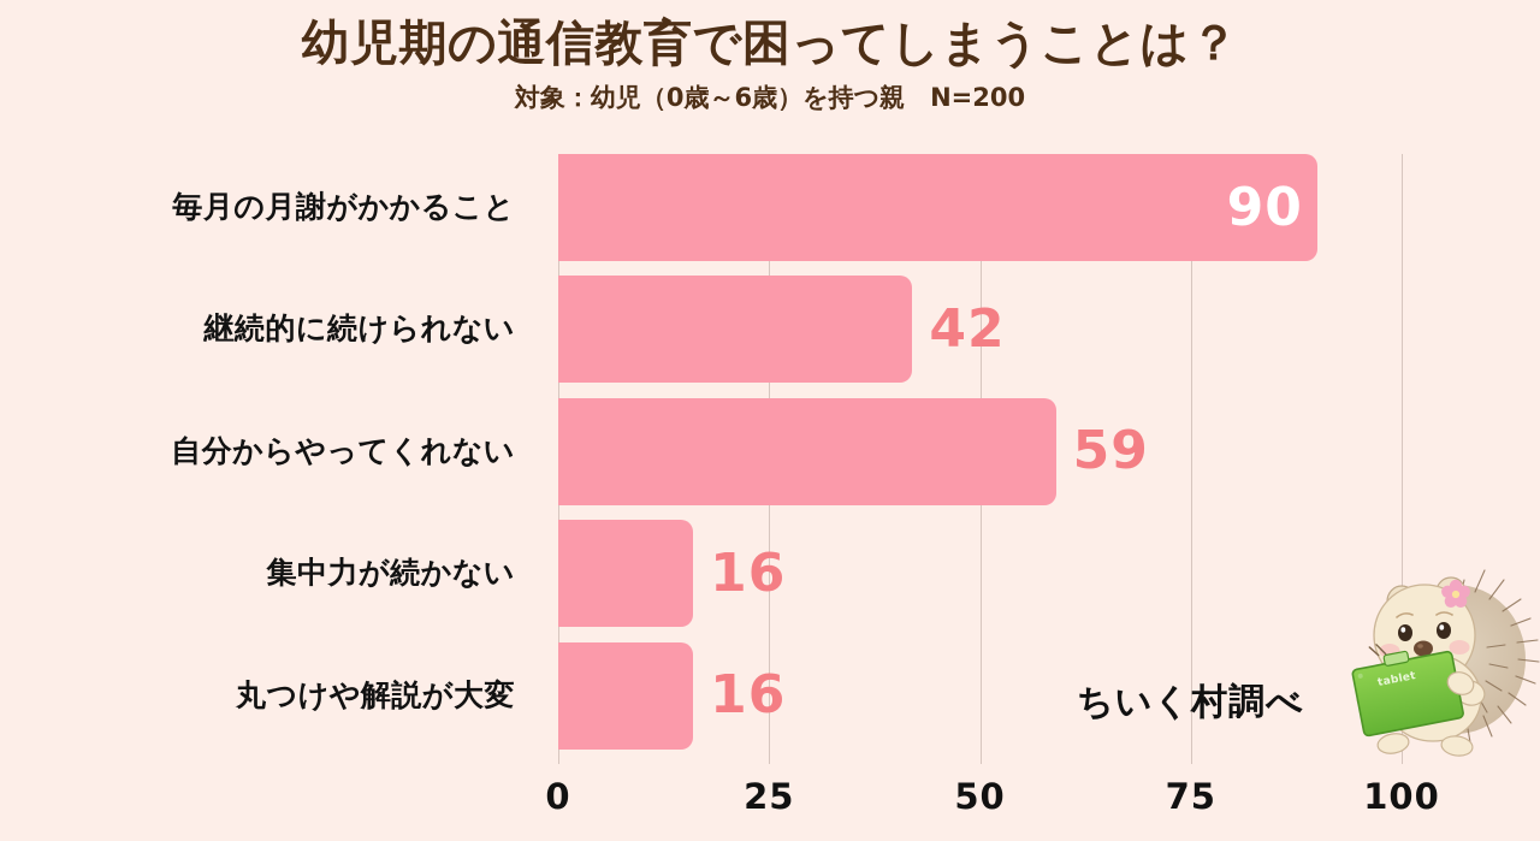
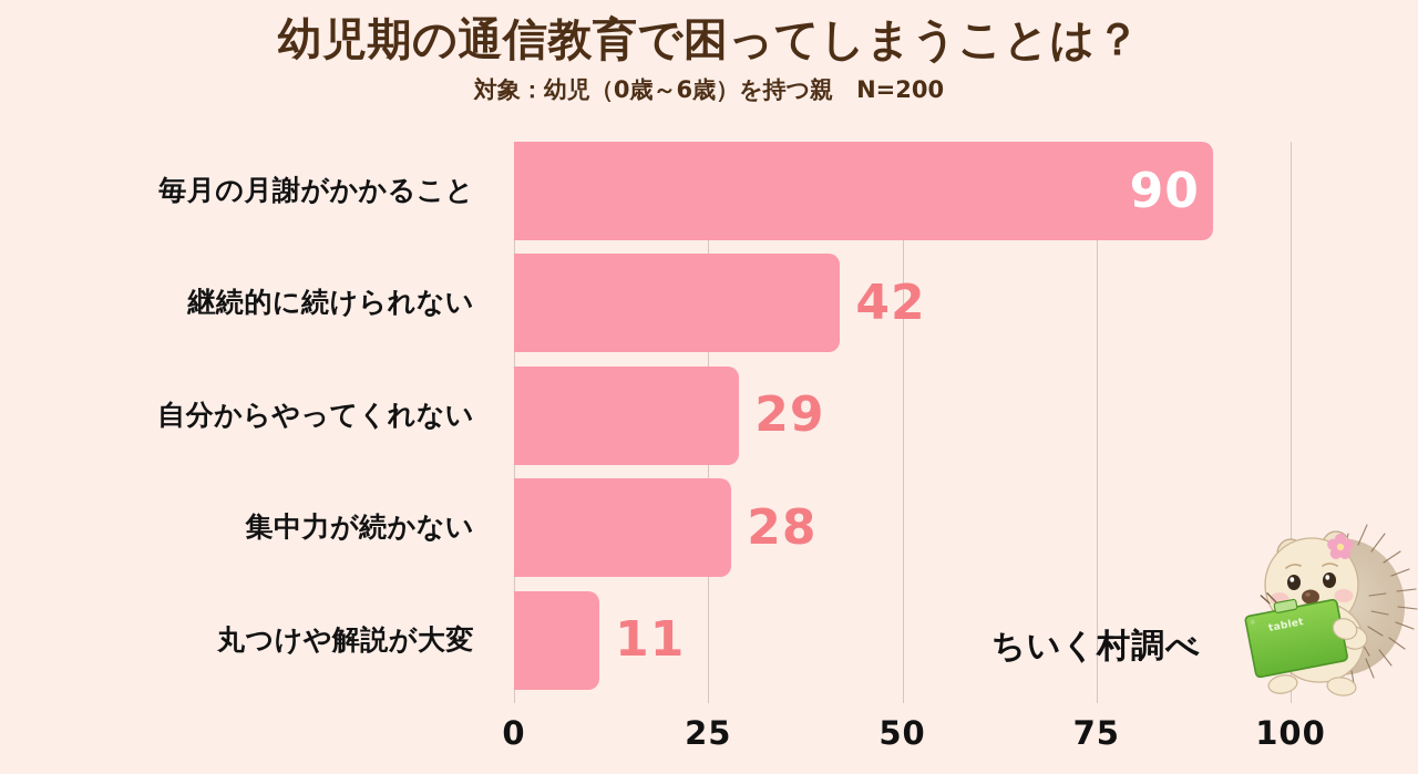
自分からやってくれない: 59 -> 29
集中力が続かない: 16 -> 28
丸つけや解説が大変: 16 -> 11
